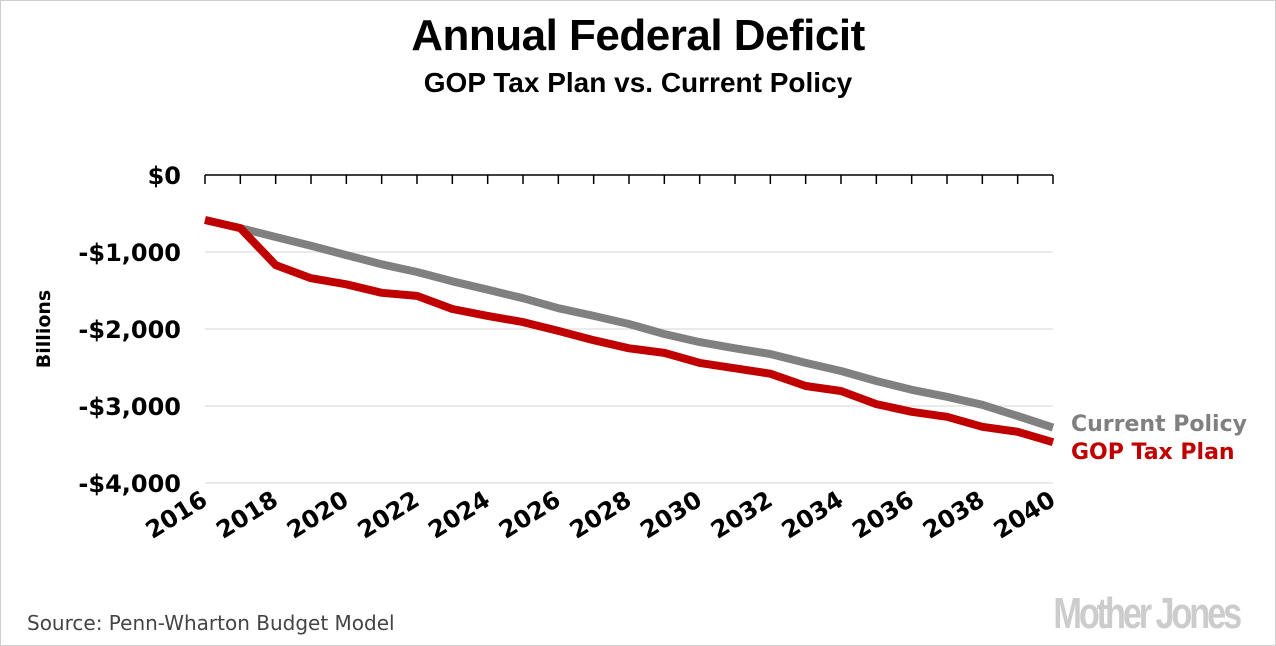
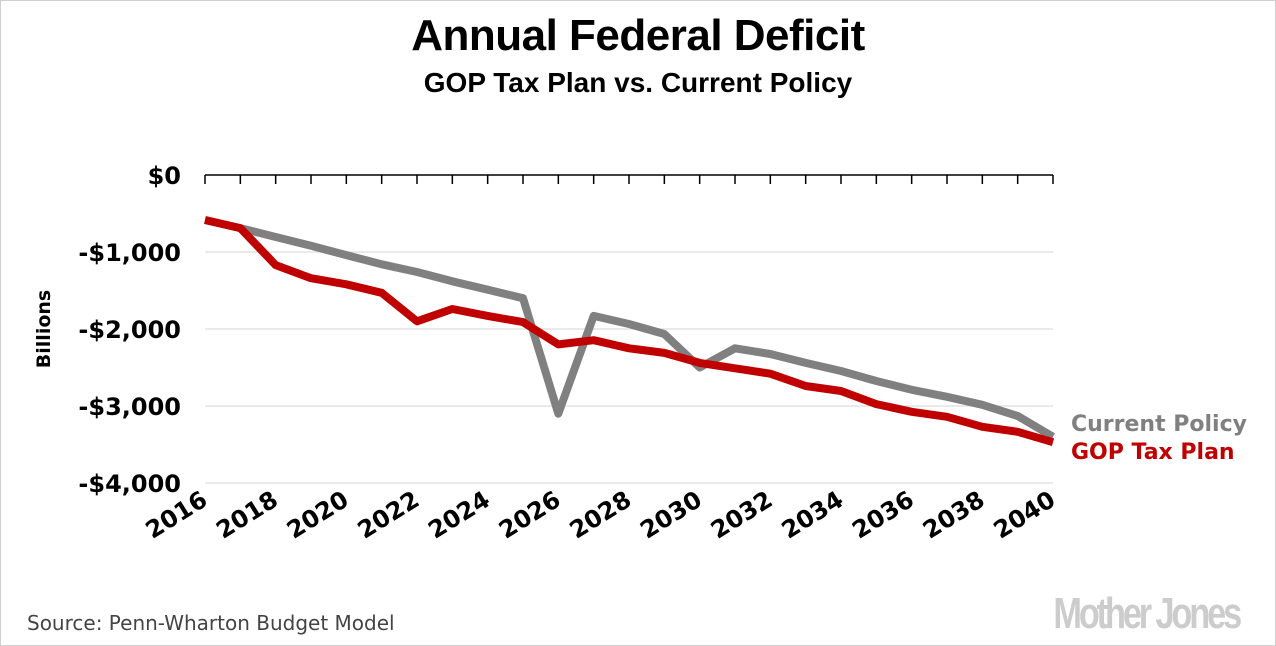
GOP Tax Plan/2022: -$1600 -> -$1900
Current Policy/2026: -$1700 -> -$3100
GOP Tax Plan/2026: -$2000 -> -$2200
Current Policy/2030: -$2200 -> -$2500
Current Policy/2040: -$3300 -> -$3400
